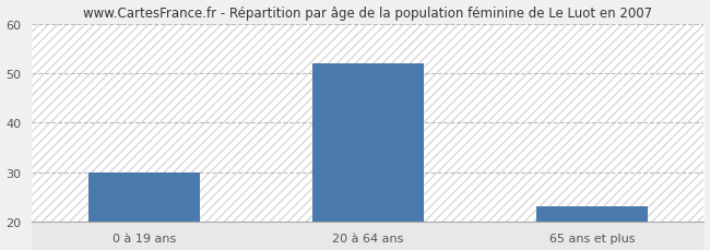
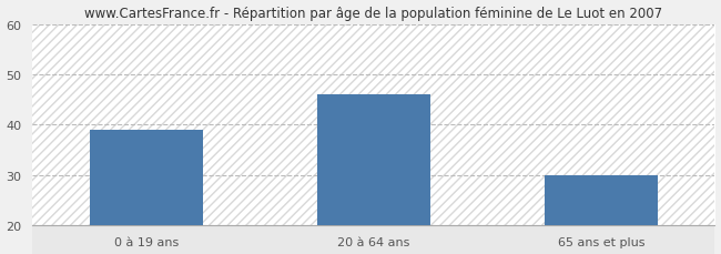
0 à 19 ans: 30 -> 39
20 à 64 ans: 52 -> 46
65 ans et plus: 23 -> 30
